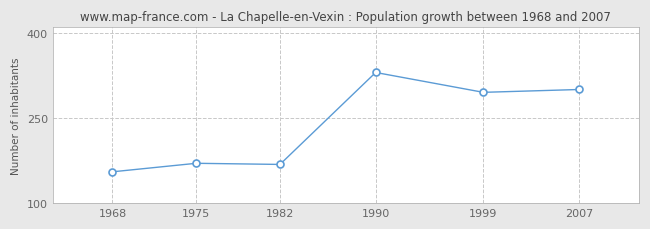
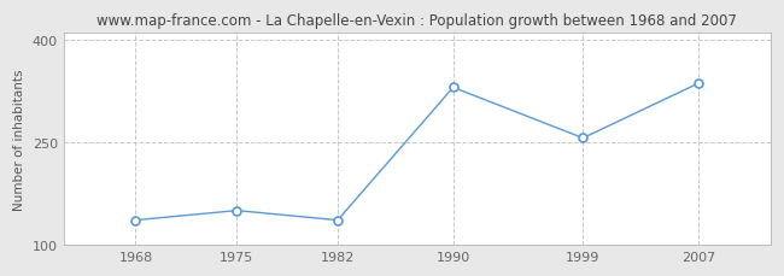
1968: 155 -> 136
1975: 170 -> 150
1982: 168 -> 136
1999: 295 -> 256
2007: 300 -> 336
